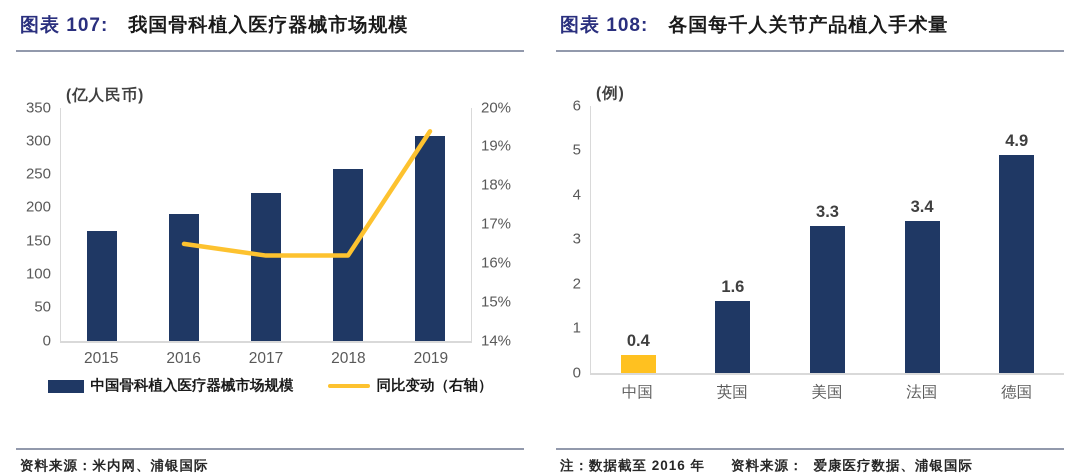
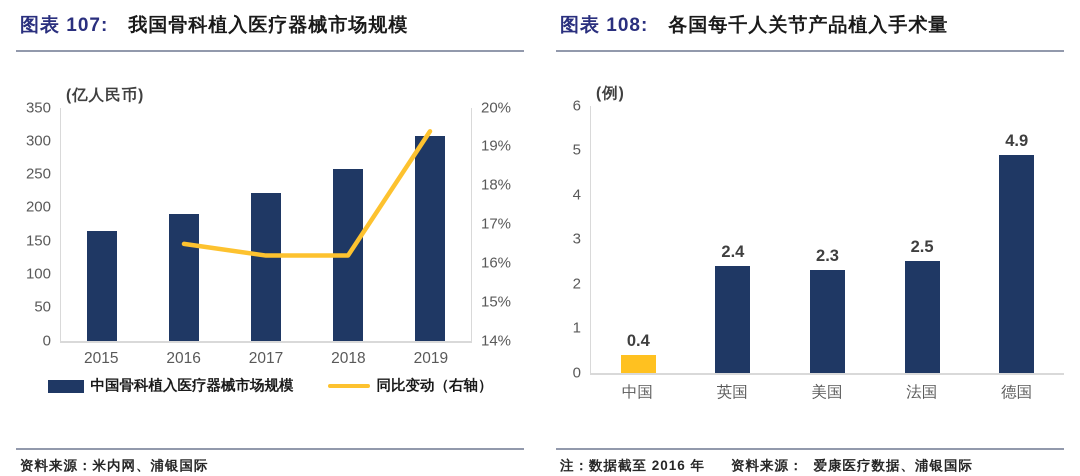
各国每千人关节产品植入手术量/英国: 1.6 -> 2.4
各国每千人关节产品植入手术量/美国: 3.3 -> 2.3
各国每千人关节产品植入手术量/法国: 3.4 -> 2.5
